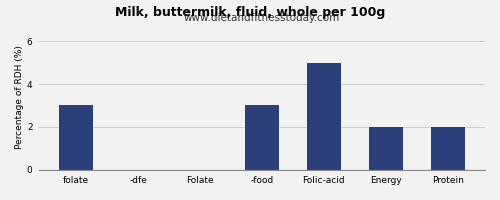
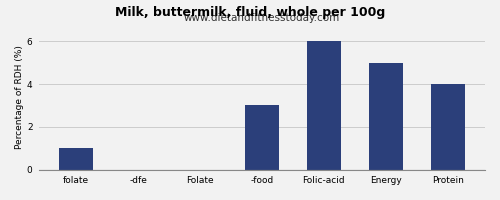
folate: 3 -> 1
Folic-acid: 5 -> 6
Energy: 2 -> 5
Protein: 2 -> 4
